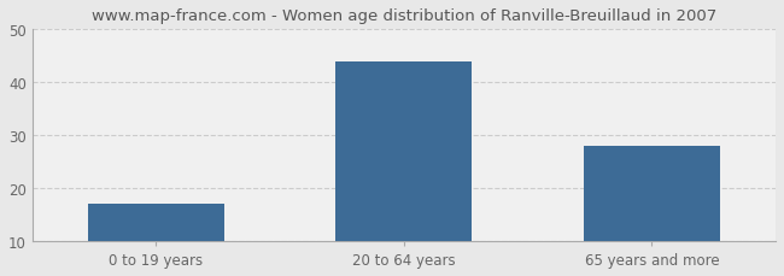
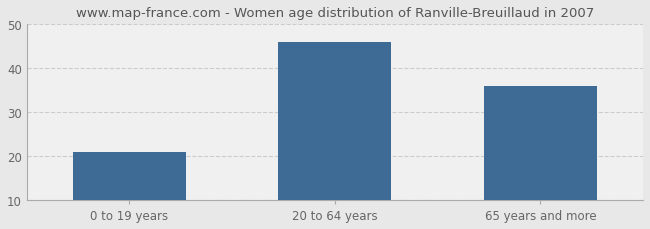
0 to 19 years: 17 -> 21
20 to 64 years: 44 -> 46
65 years and more: 28 -> 36
